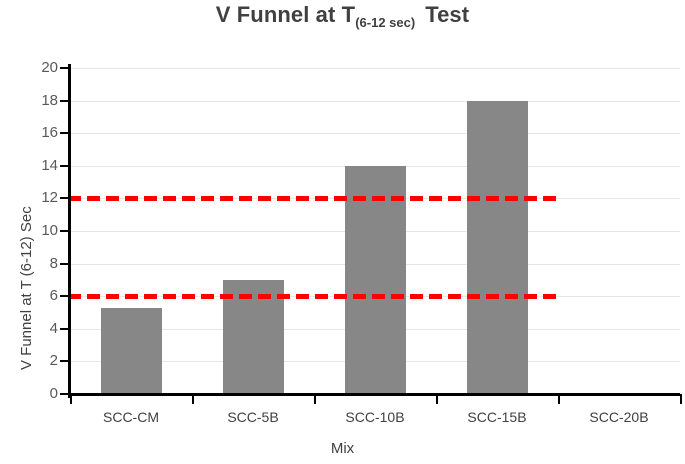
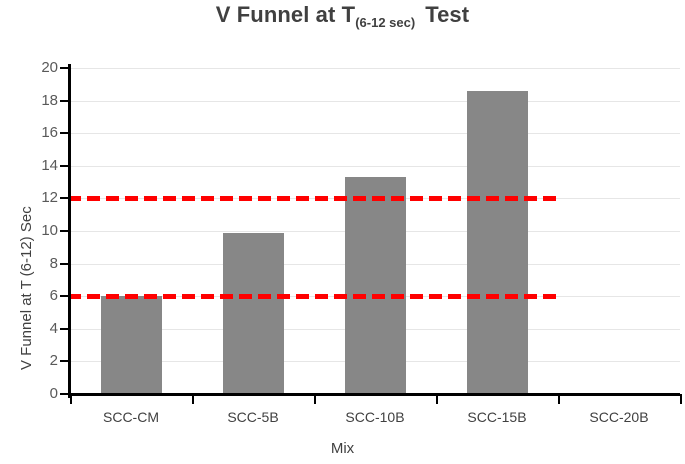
SCC-CM: 5.3 -> 6.0
SCC-5B: 7.0 -> 9.9
SCC-10B: 14.0 -> 13.3
SCC-15B: 18.0 -> 18.6
